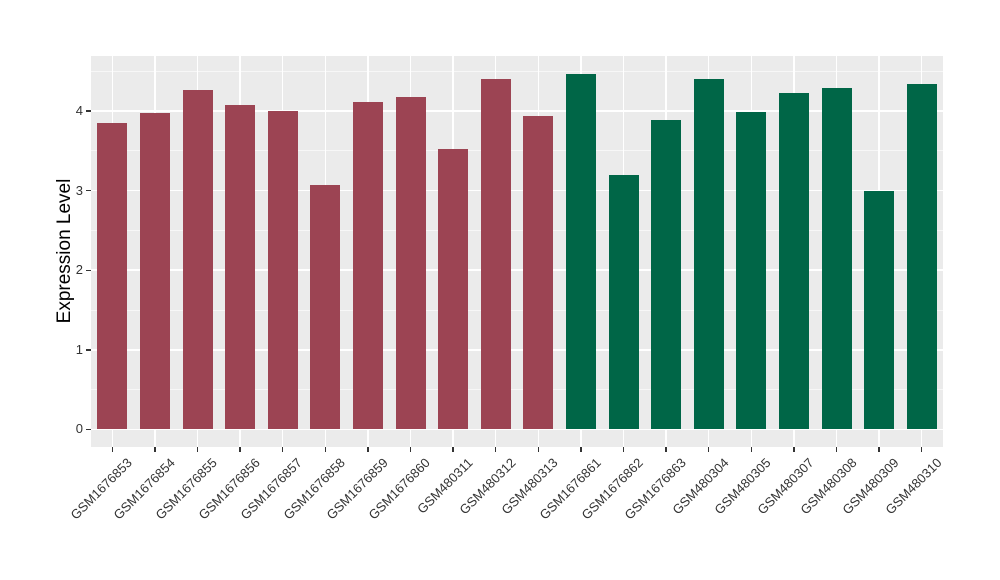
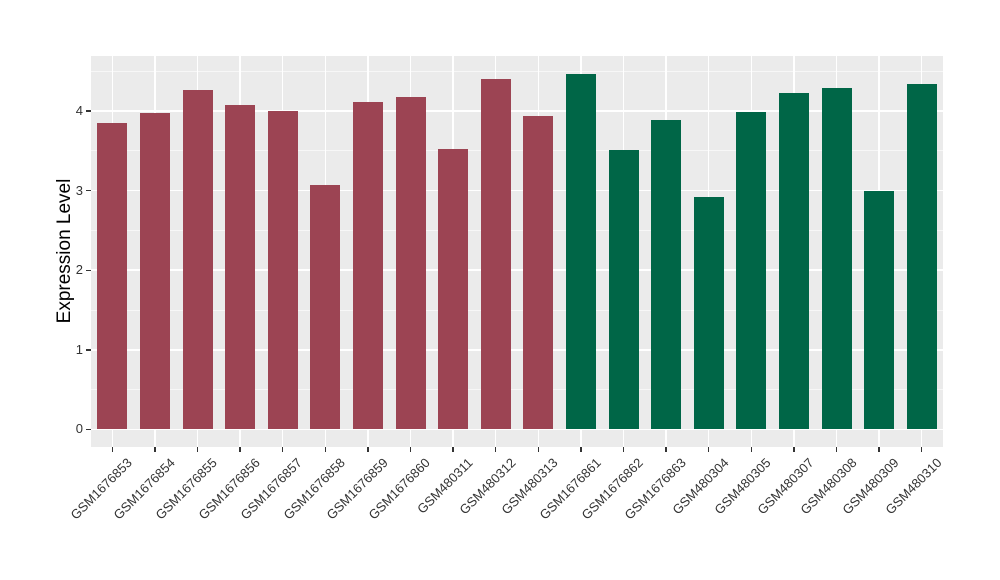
GSM1676862: 3.2 -> 3.5
GSM480304: 4.4 -> 2.9
